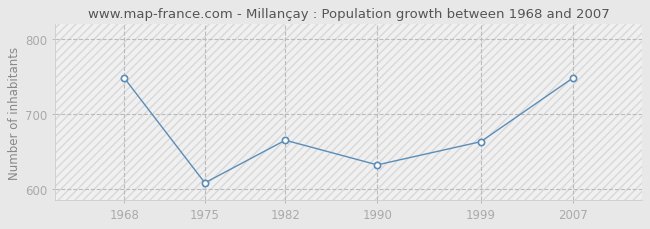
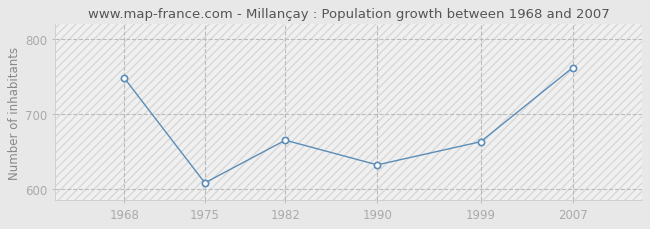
2007: 748 -> 762
